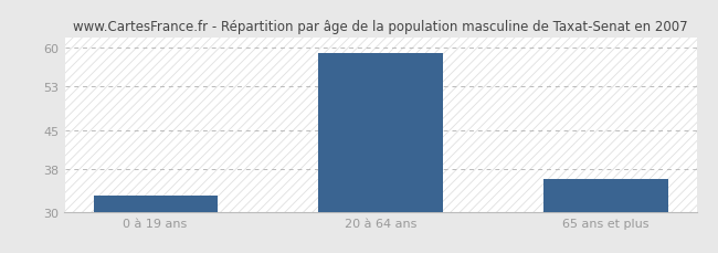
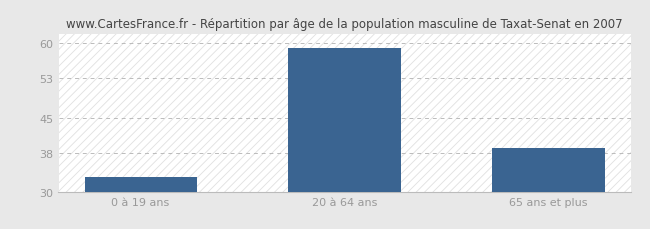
65 ans et plus: 36 -> 39
